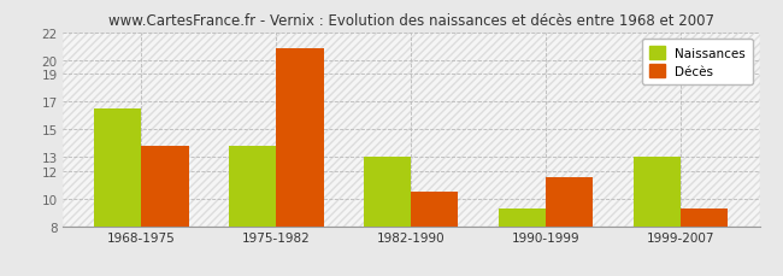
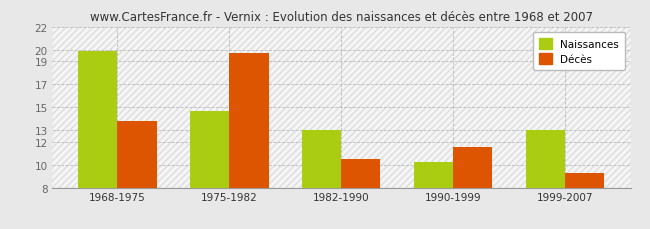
Naissances/1968-1975: 16.5 -> 19.9
Naissances/1975-1982: 13.8 -> 14.7
Décès/1975-1982: 20.8 -> 19.7
Naissances/1990-1999: 9.3 -> 10.2
